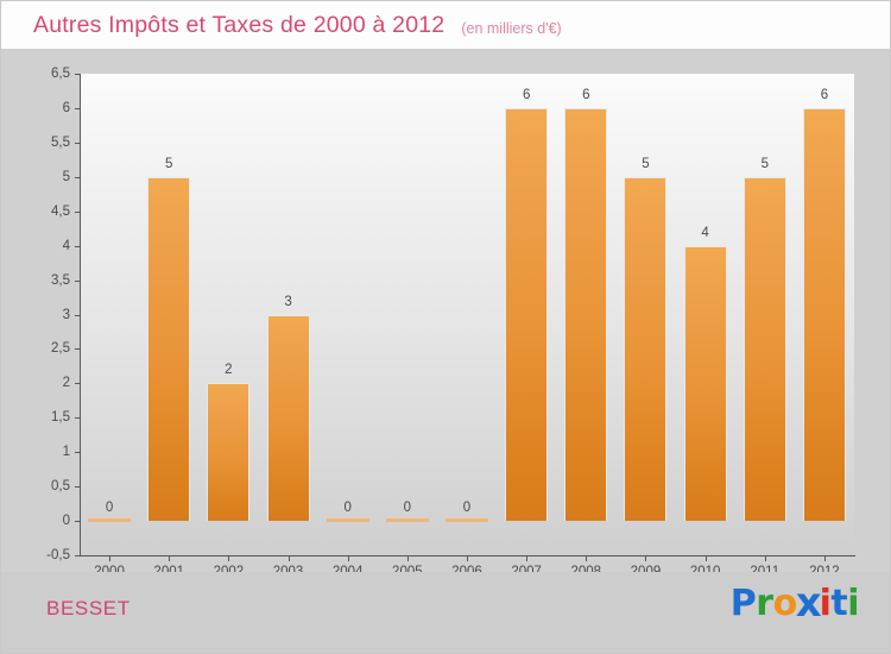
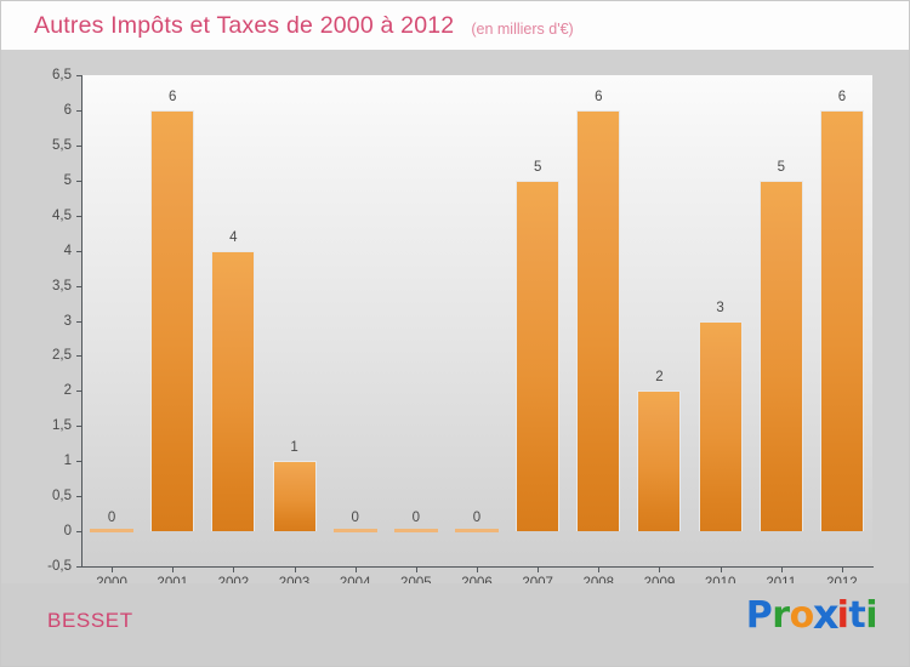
2001: 5 -> 6
2002: 2 -> 4
2003: 3 -> 1
2007: 6 -> 5
2009: 5 -> 2
2010: 4 -> 3
